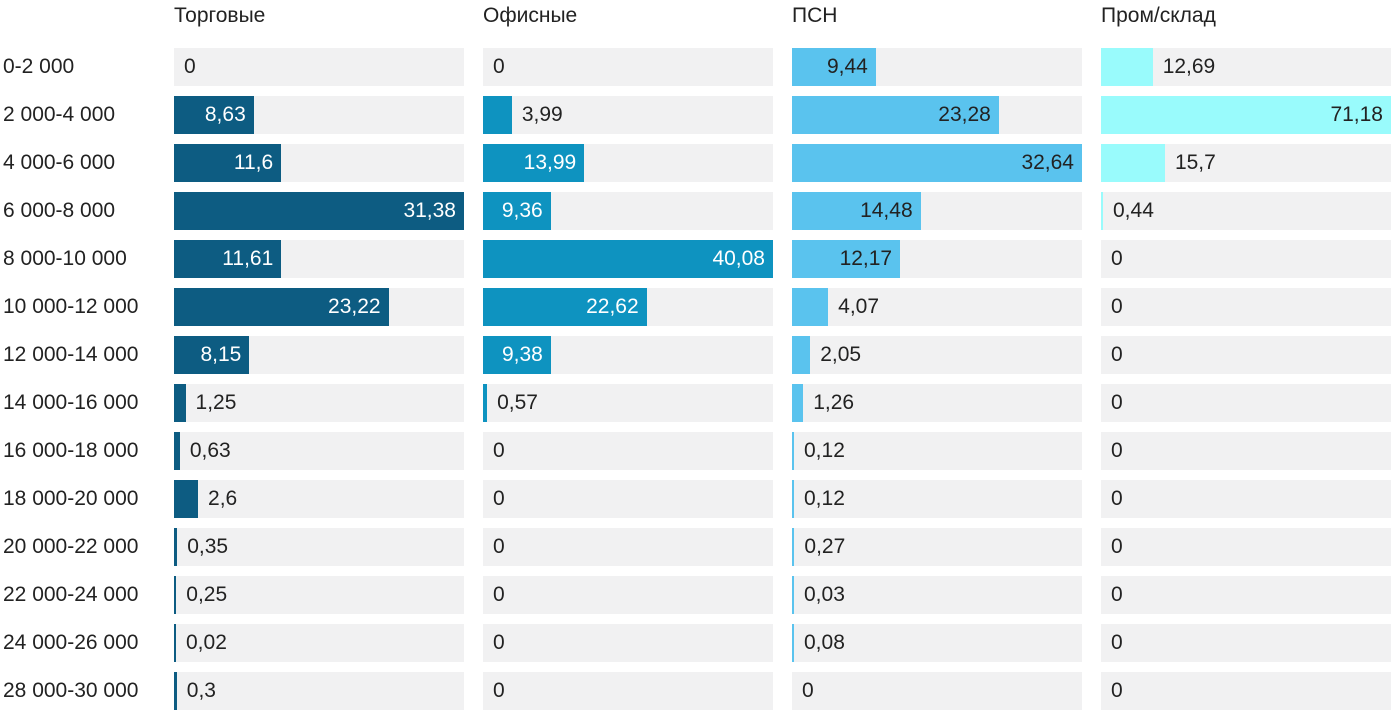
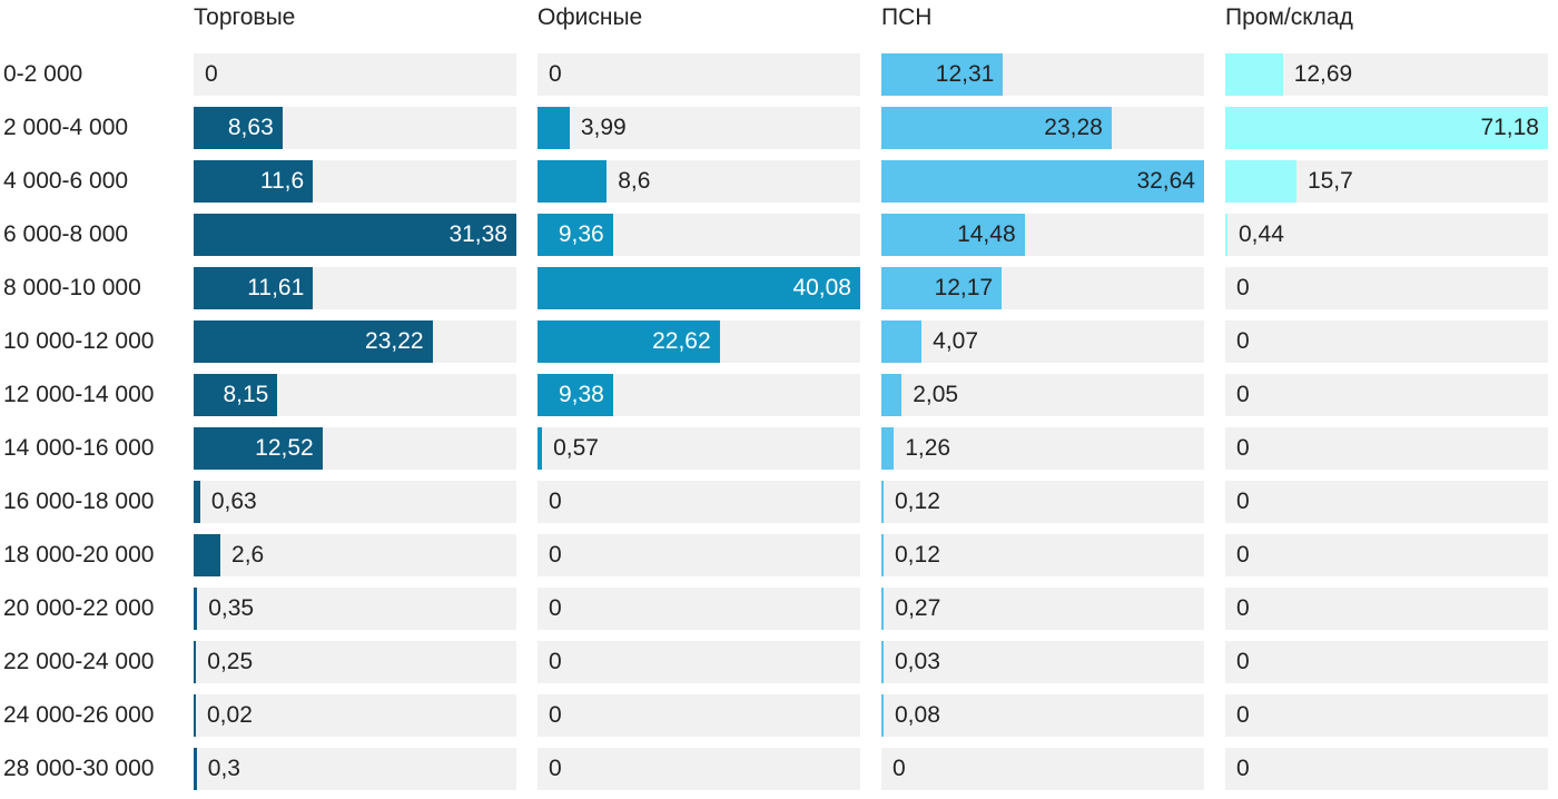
ПСН/0-2 000: 9,44 -> 12,31
Офисные/4 000-6 000: 13,99 -> 8,6
Торговые/14 000-16 000: 1,25 -> 12,52
